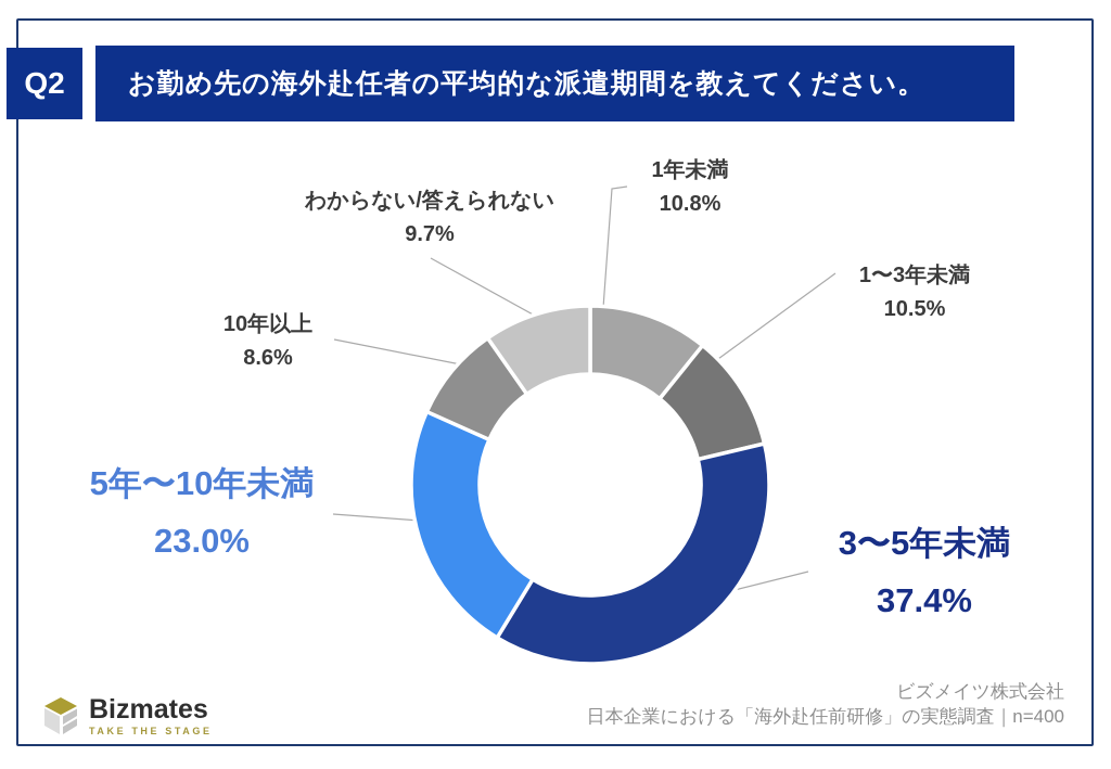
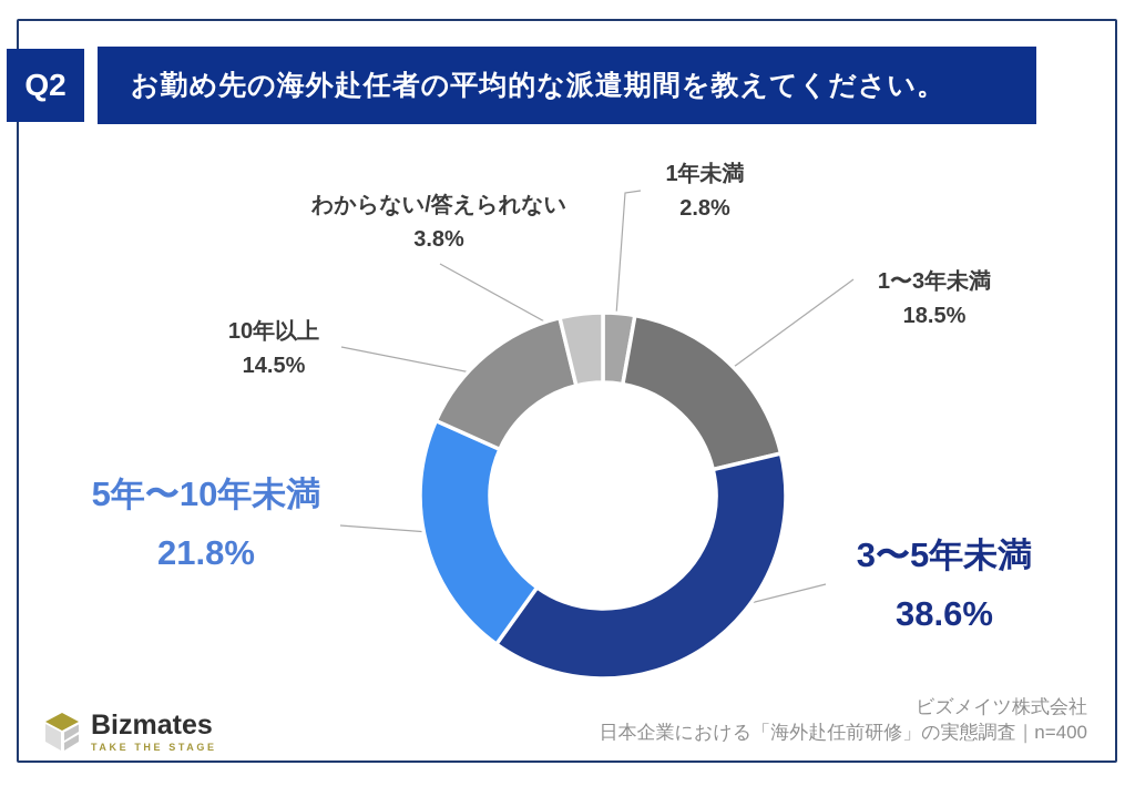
1年未満: 10.8% -> 2.8%
1〜3年未満: 10.5% -> 18.5%
3〜5年未満: 37.4% -> 38.6%
5年〜10年未満: 23.0% -> 21.8%
10年以上: 8.6% -> 14.5%
わからない/答えられない: 9.7% -> 3.8%
